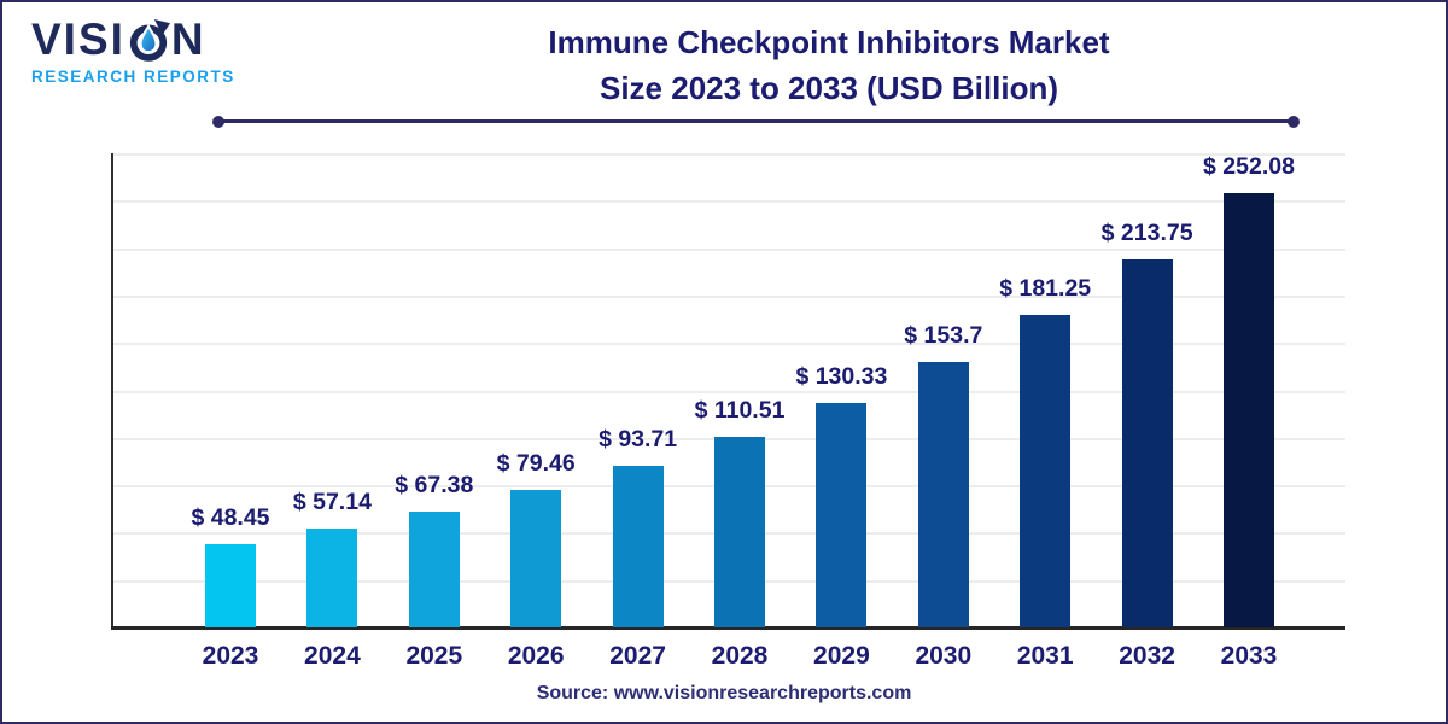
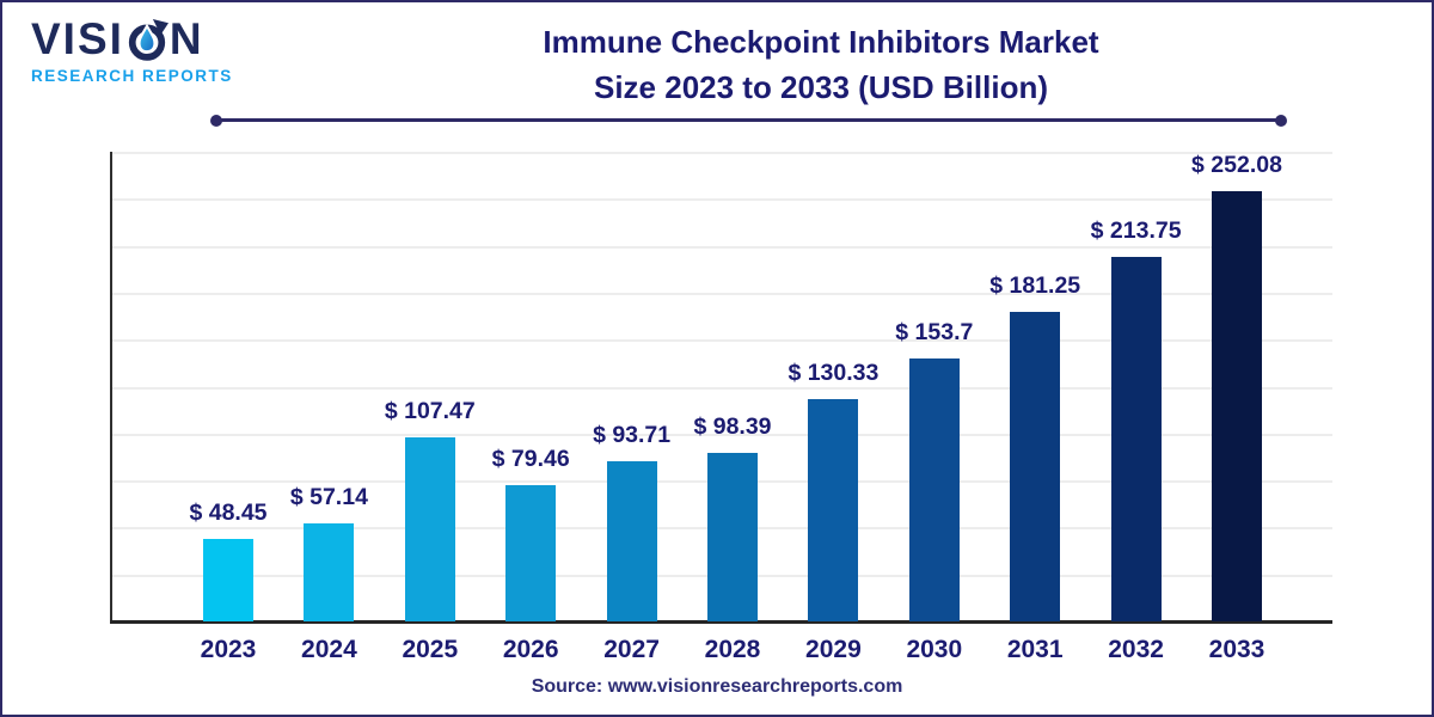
2025: 67.38 -> 107.47
2028: 110.51 -> 98.39
